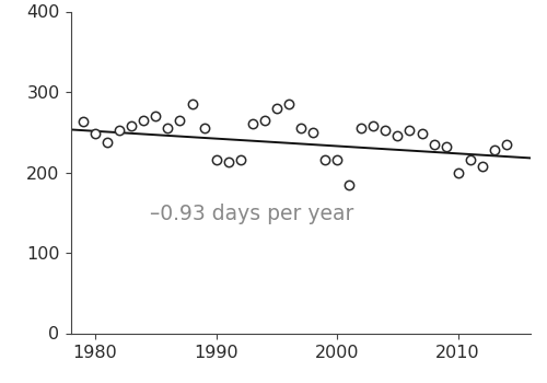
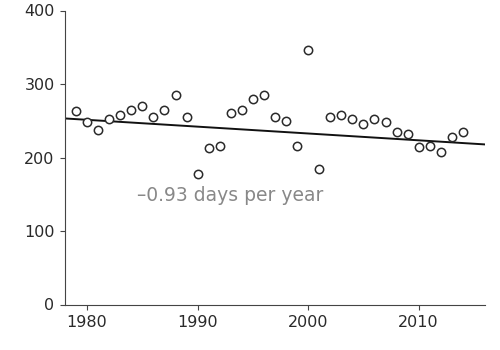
1990: 215 -> 178
2000: 215 -> 346
2010: 200 -> 214
